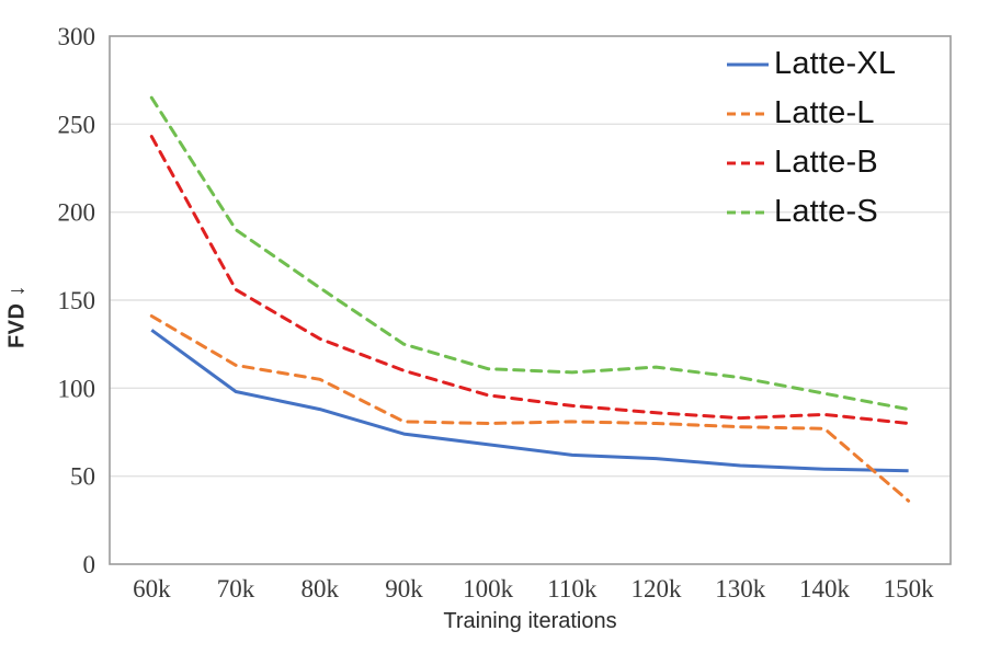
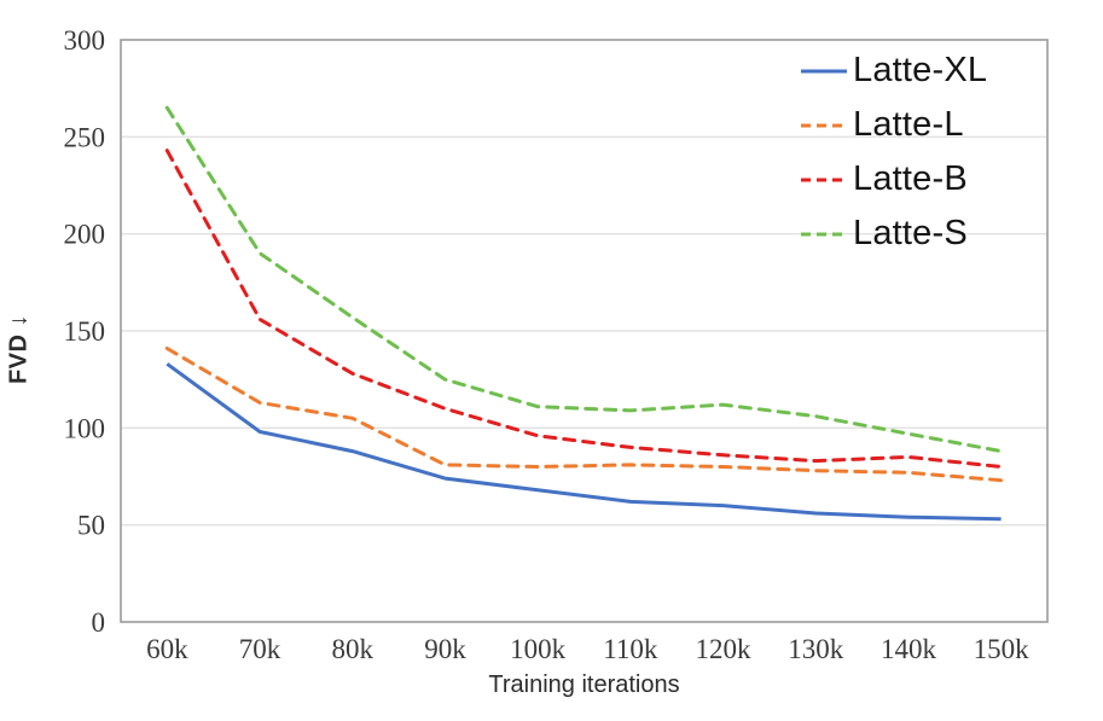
Latte-L/150k: 36 -> 73
